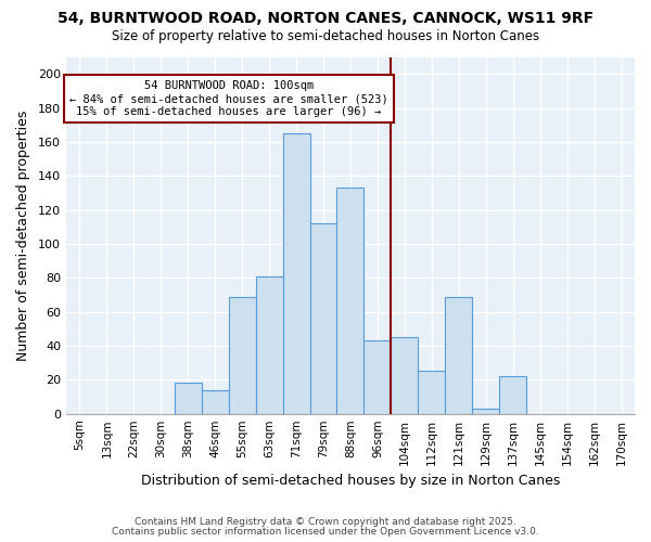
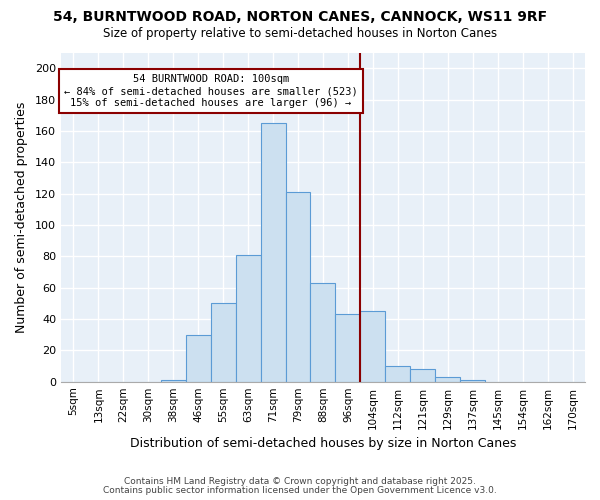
38sqm: 18 -> 1
46sqm: 14 -> 30
55sqm: 69 -> 50
79sqm: 112 -> 121
88sqm: 133 -> 63
112sqm: 25 -> 10
121sqm: 69 -> 8
137sqm: 22 -> 1
